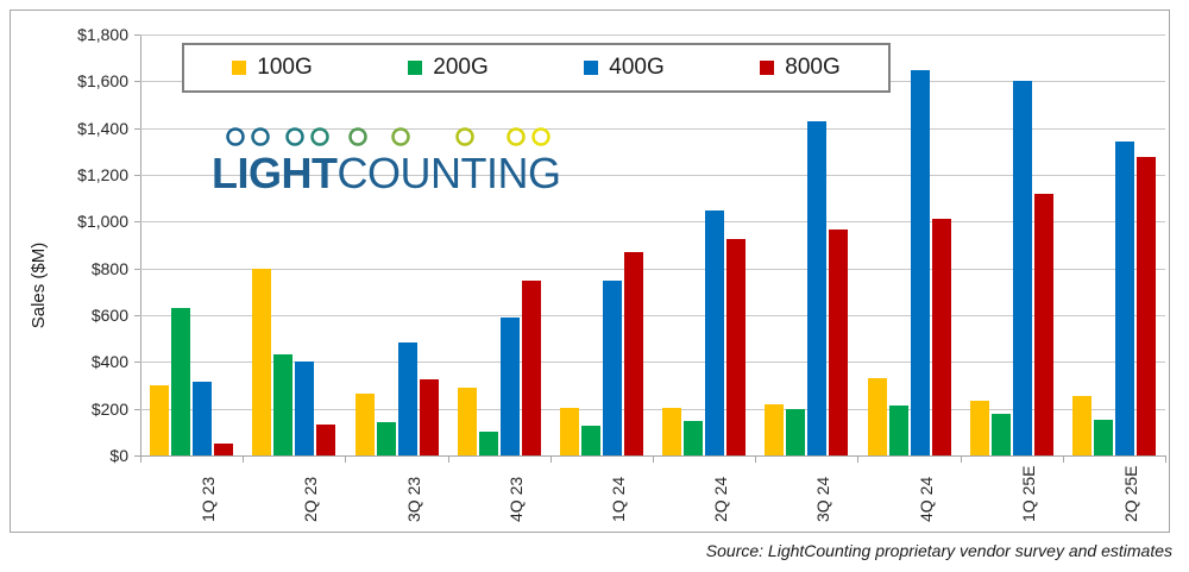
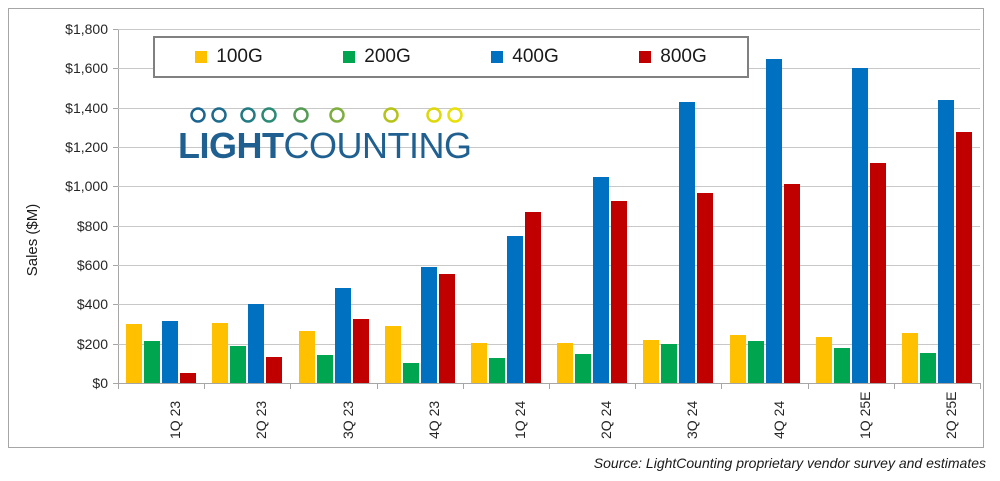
200G/1Q 23: $630 -> $220
100G/2Q 23: $800 -> $300
200G/2Q 23: $430 -> $190
800G/4Q 23: $750 -> $560
100G/4Q 24: $330 -> $240
400G/2Q 25E: $1340 -> $1440
